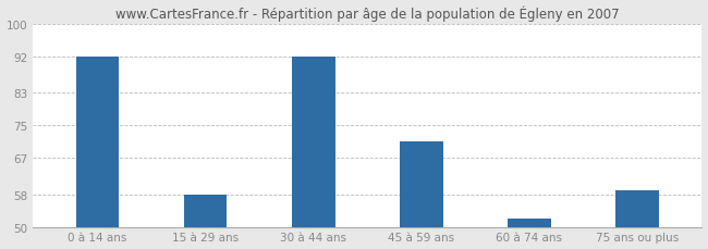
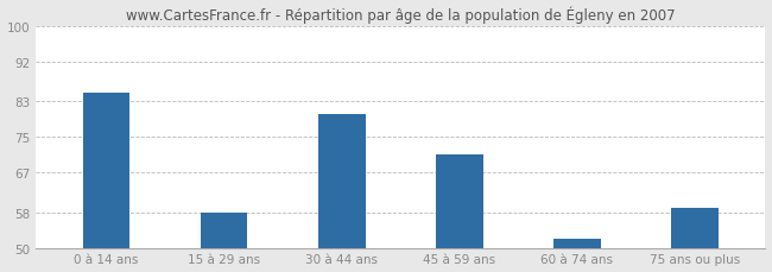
0 à 14 ans: 92 -> 85
30 à 44 ans: 92 -> 80
